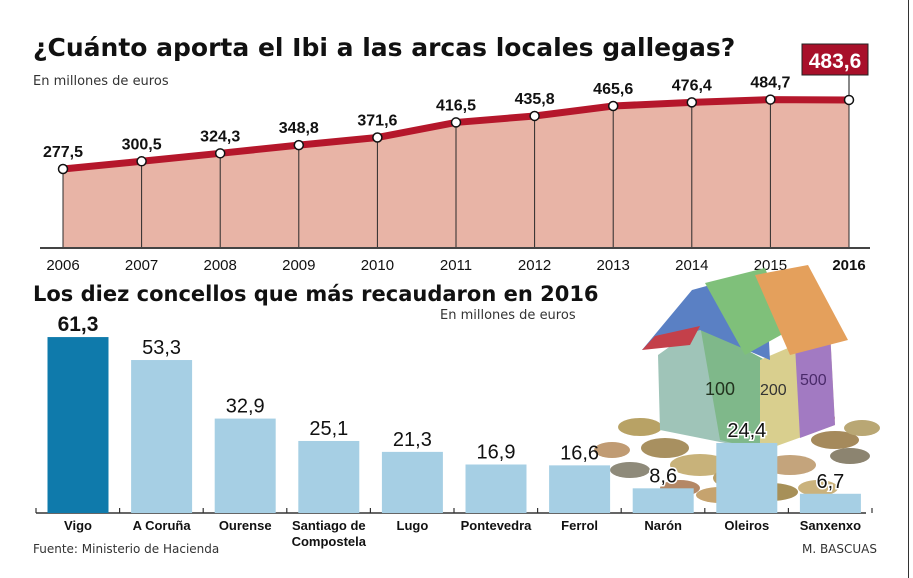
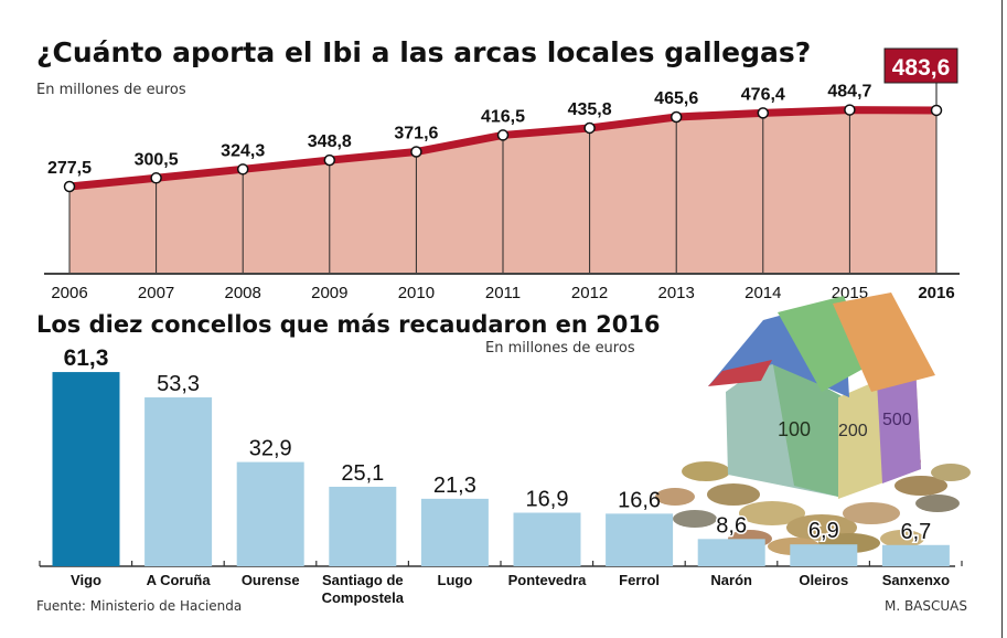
Los diez concellos que más recaudaron en 2016/Oleiros: 24,4 -> 6,9
